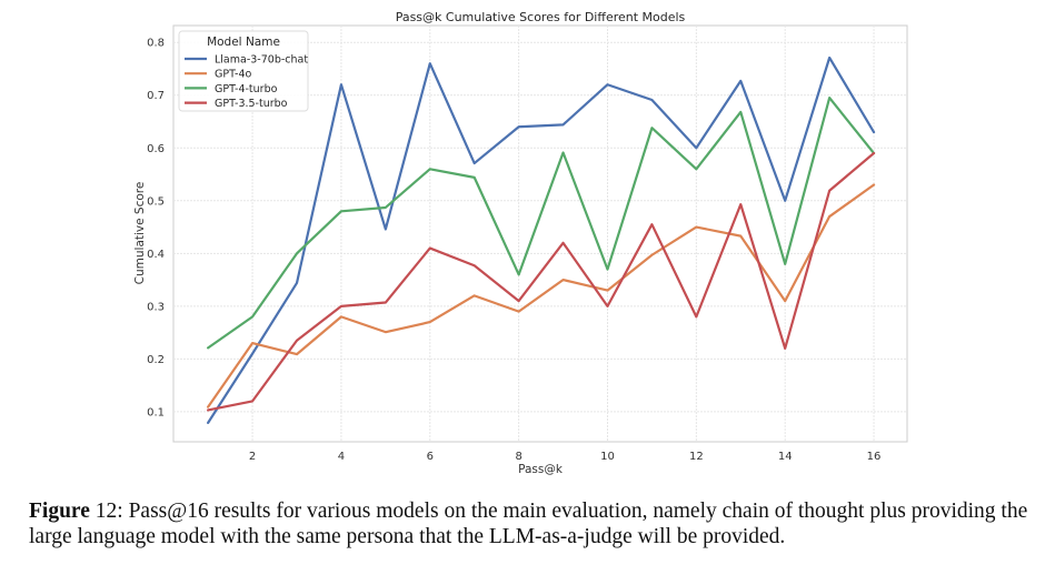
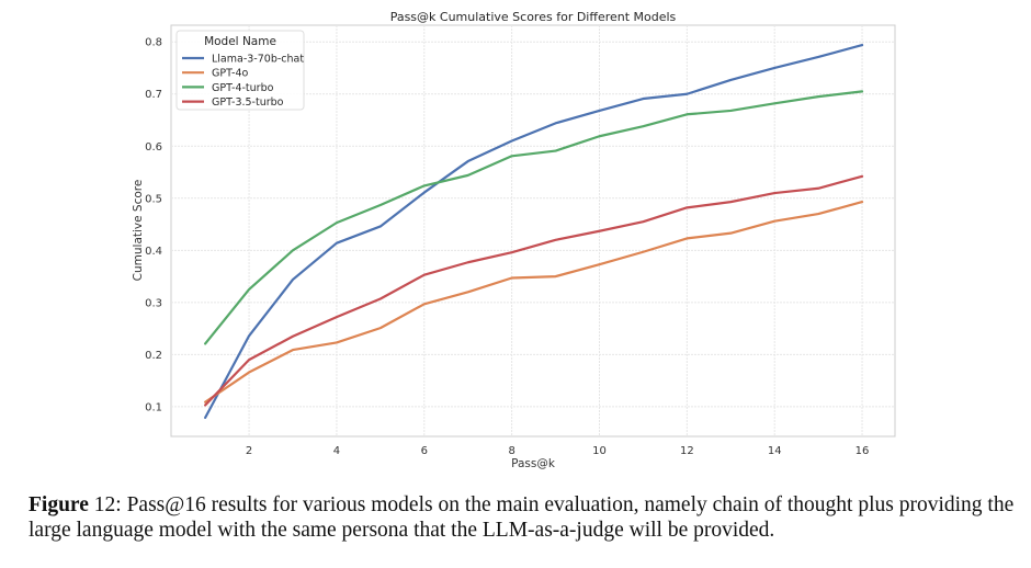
Llama-3-70b-chat/2: 0.21 -> 0.24
GPT-4o/2: 0.23 -> 0.17
GPT-4-turbo/2: 0.28 -> 0.33
GPT-3.5-turbo/2: 0.12 -> 0.19
Llama-3-70b-chat/4: 0.72 -> 0.41
GPT-4o/4: 0.28 -> 0.22
GPT-4-turbo/4: 0.48 -> 0.45
GPT-3.5-turbo/4: 0.30 -> 0.27
Llama-3-70b-chat/6: 0.76 -> 0.51
GPT-4o/6: 0.27 -> 0.30
GPT-4-turbo/6: 0.56 -> 0.52
GPT-3.5-turbo/6: 0.41 -> 0.35
Llama-3-70b-chat/8: 0.64 -> 0.61
GPT-4o/8: 0.29 -> 0.35
GPT-4-turbo/8: 0.36 -> 0.58
GPT-3.5-turbo/8: 0.31 -> 0.40
Llama-3-70b-chat/10: 0.72 -> 0.67
GPT-4o/10: 0.33 -> 0.37
GPT-4-turbo/10: 0.37 -> 0.62
GPT-3.5-turbo/10: 0.30 -> 0.44
Llama-3-70b-chat/12: 0.60 -> 0.70
GPT-4o/12: 0.45 -> 0.42
GPT-4-turbo/12: 0.56 -> 0.66
GPT-3.5-turbo/12: 0.28 -> 0.48
Llama-3-70b-chat/14: 0.50 -> 0.75
GPT-4o/14: 0.31 -> 0.46
GPT-4-turbo/14: 0.38 -> 0.68
GPT-3.5-turbo/14: 0.22 -> 0.51
Llama-3-70b-chat/16: 0.63 -> 0.79
GPT-4o/16: 0.53 -> 0.49
GPT-4-turbo/16: 0.59 -> 0.70
GPT-3.5-turbo/16: 0.59 -> 0.54
